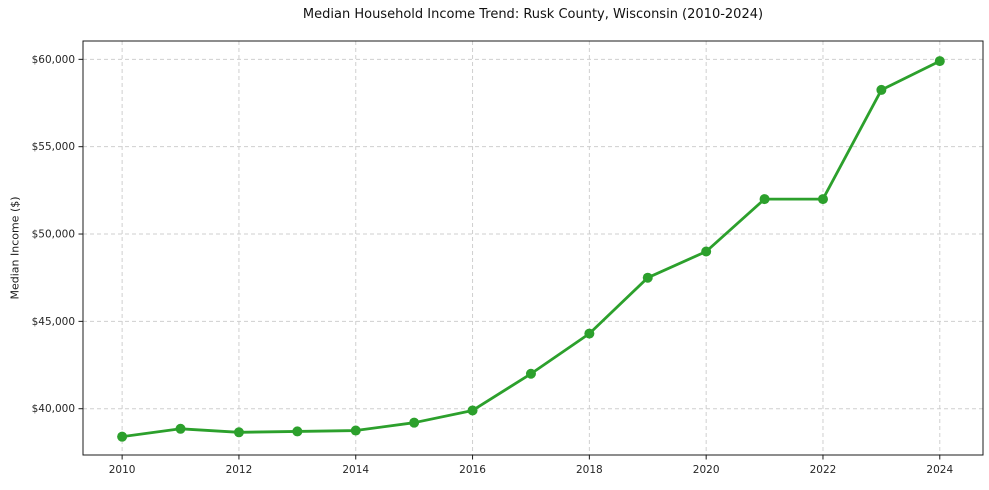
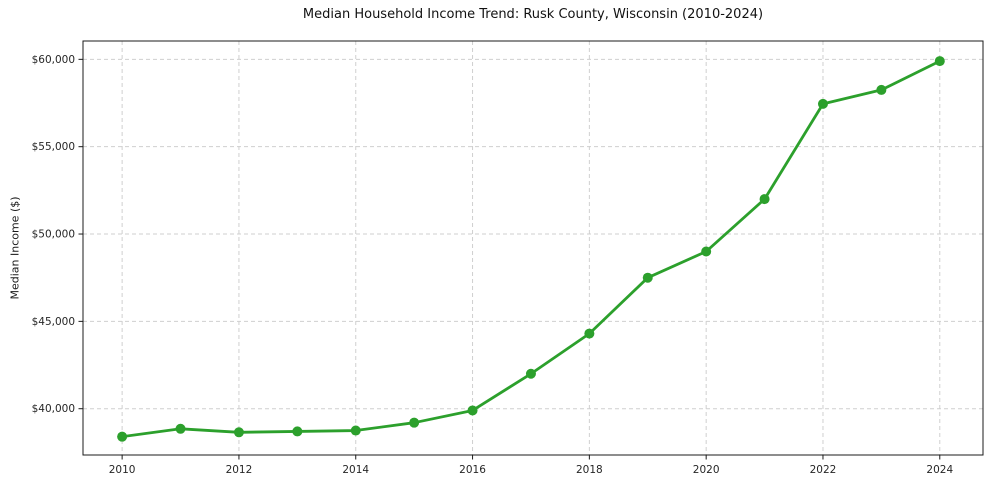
2022: $52000 -> $57400
